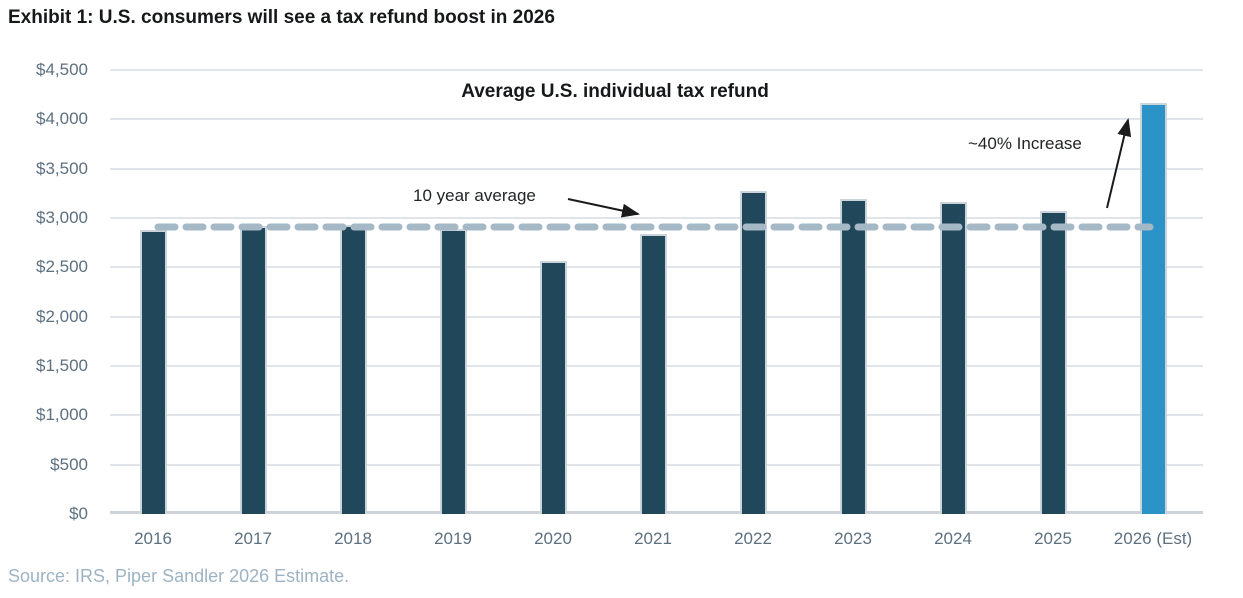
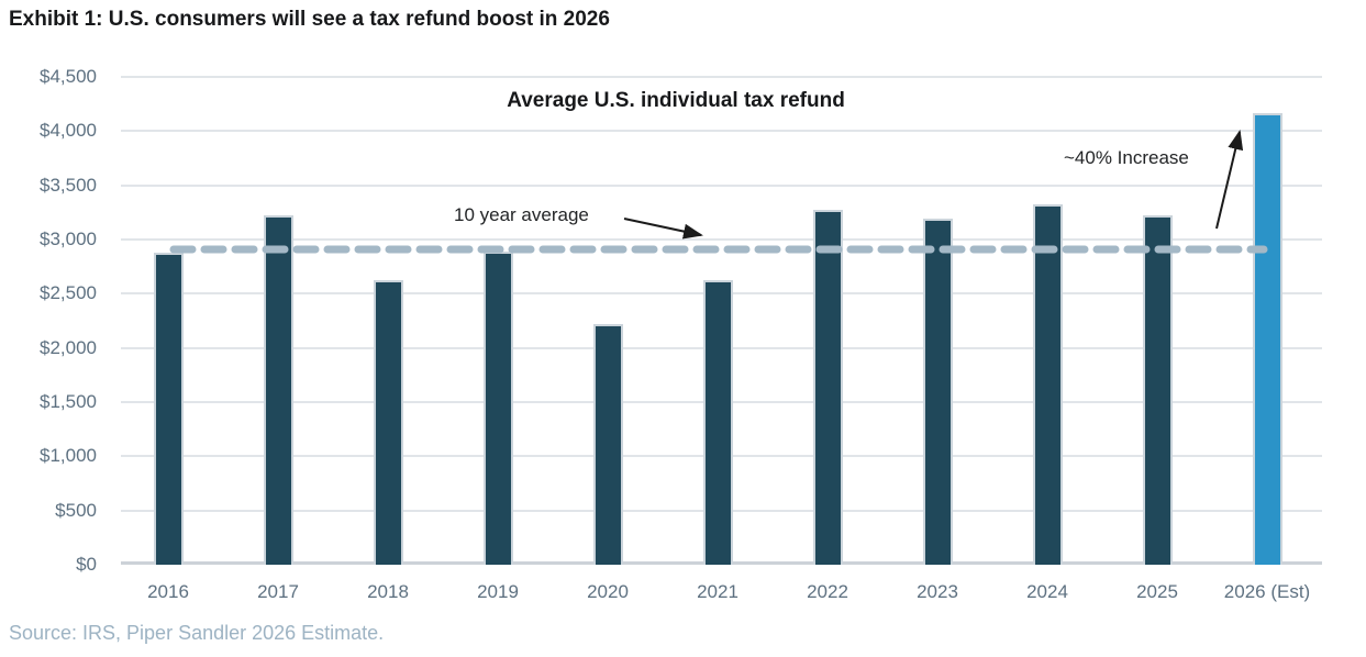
2017: $2900 -> $3200
2018: $2900 -> $2600
2020: $2500 -> $2200
2021: $2800 -> $2600
2024: $3100 -> $3300
2025: $3000 -> $3200
